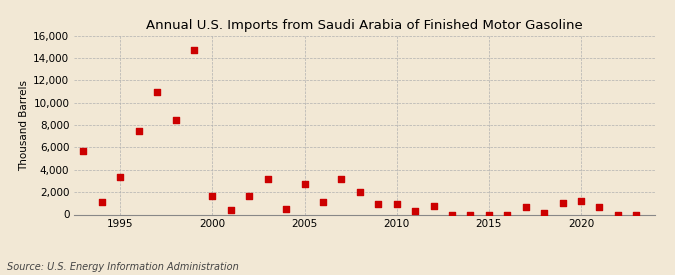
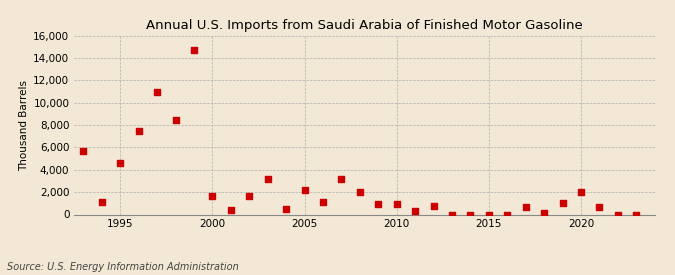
1995: 3,400 -> 4,600
2005: 2,700 -> 2,200
2020: 1,200 -> 2,000
